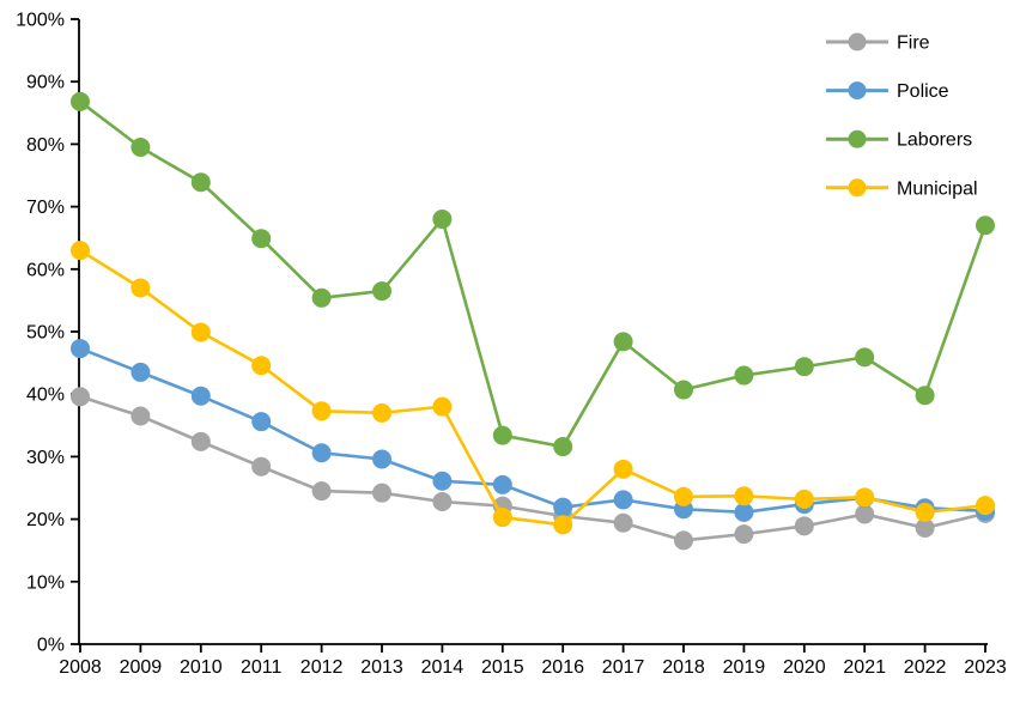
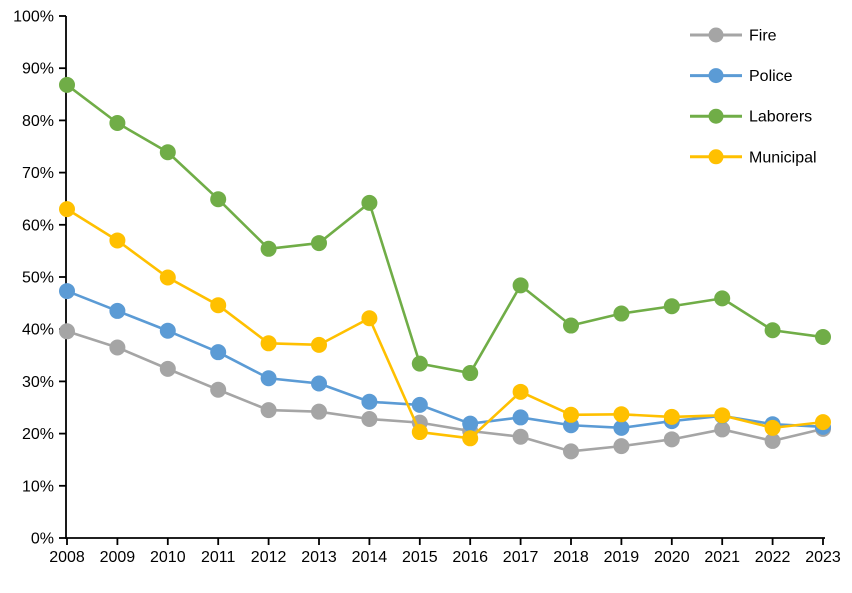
Laborers/2014: 68% -> 64%
Municipal/2014: 38% -> 42%
Laborers/2023: 67% -> 38%
